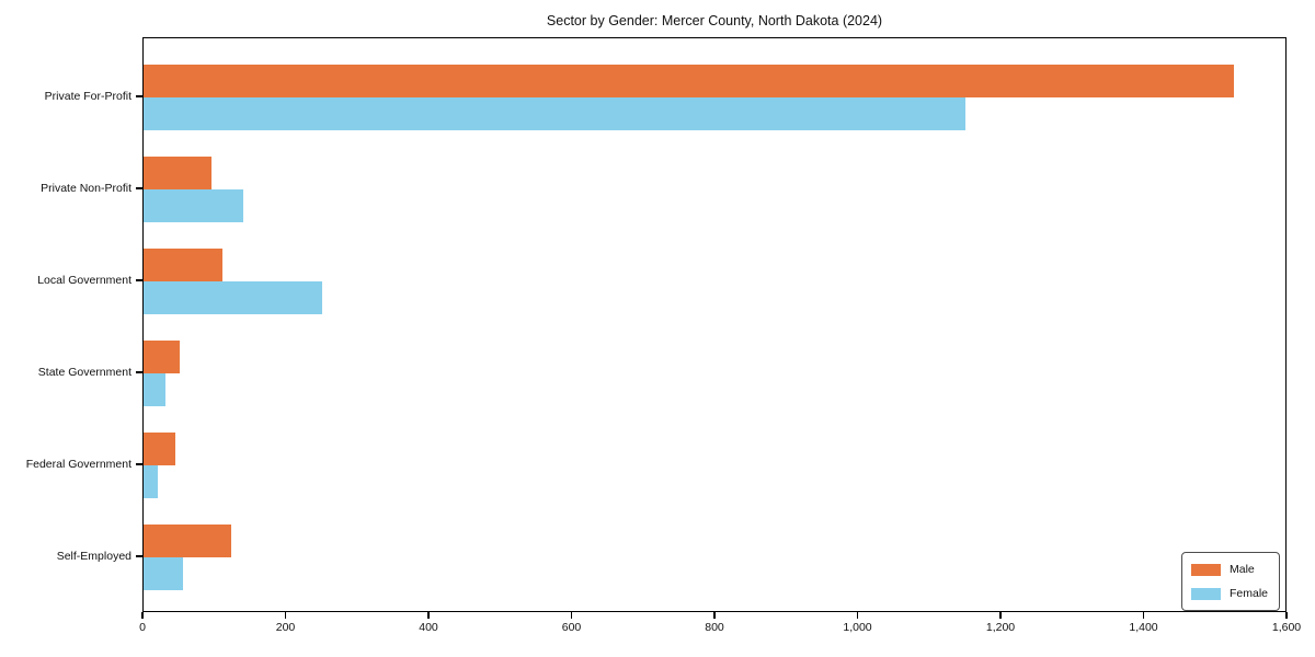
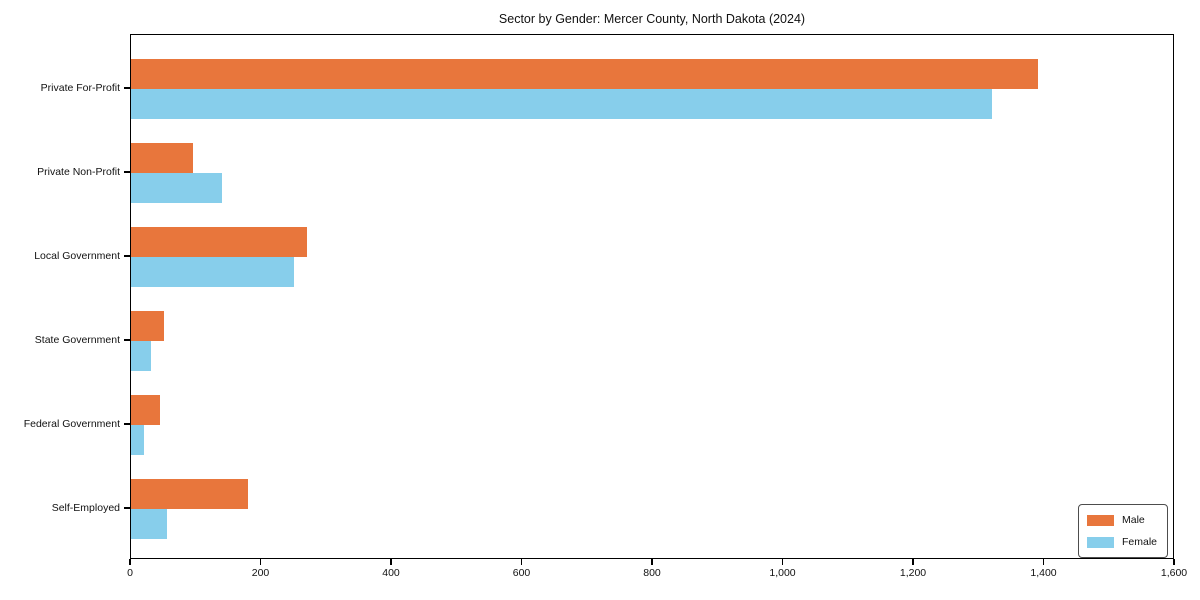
Male/Private For-Profit: 1520 -> 1390
Female/Private For-Profit: 1150 -> 1320
Male/Local Government: 110 -> 270
Male/Self-Employed: 120 -> 180
